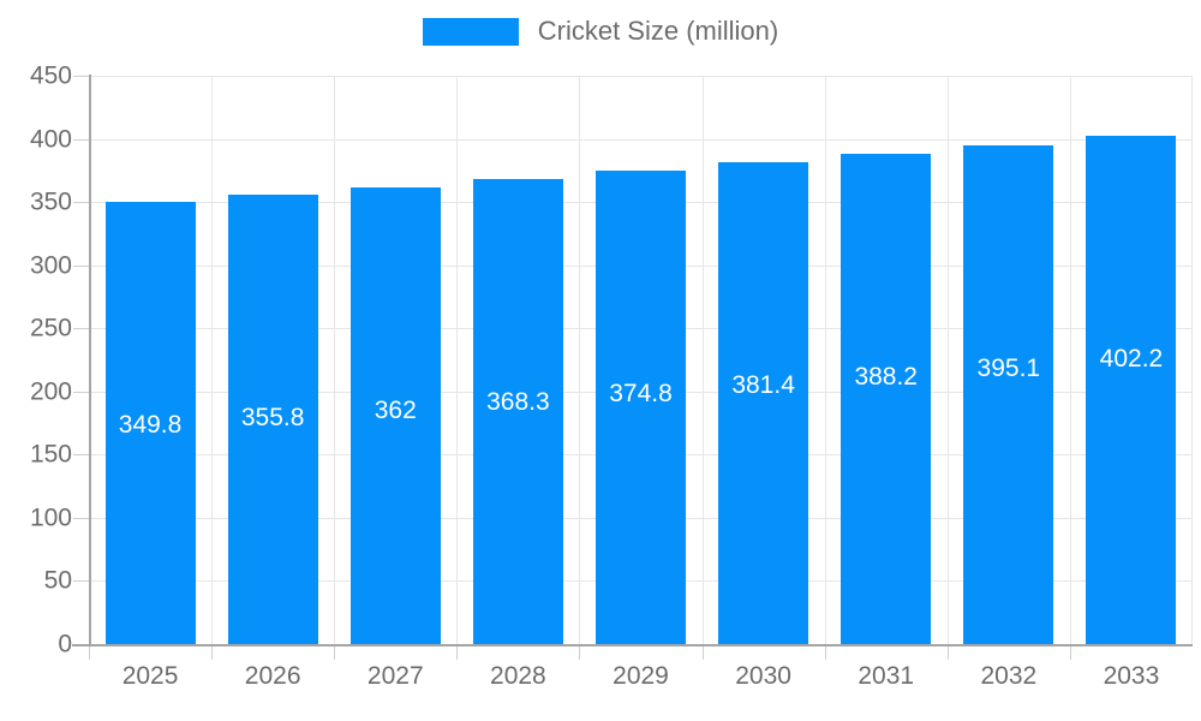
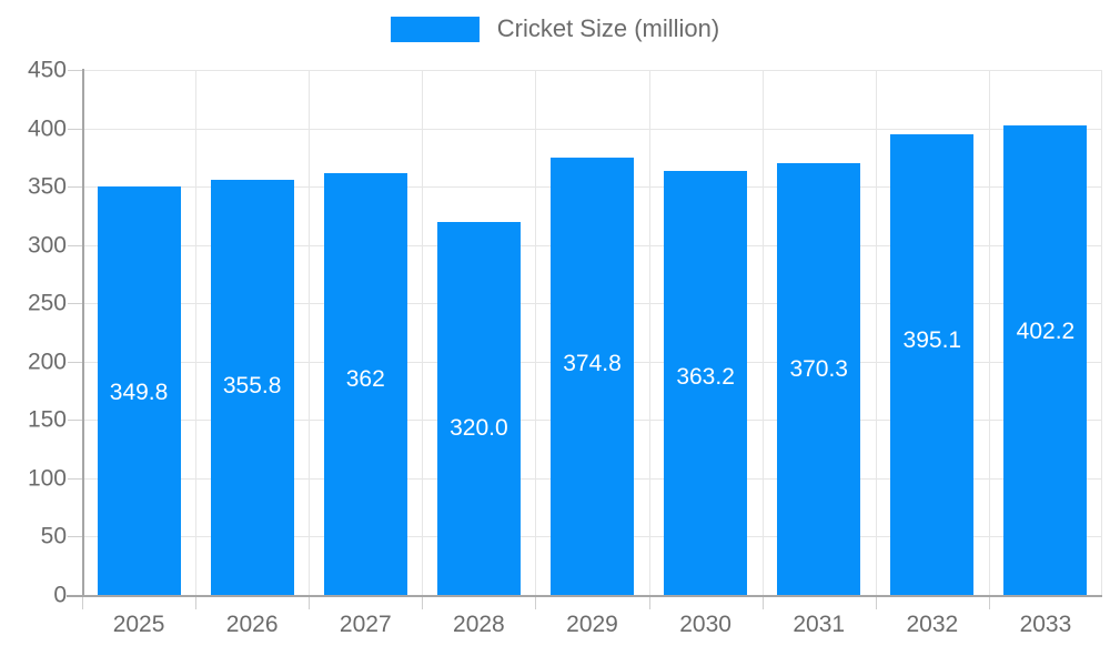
2028: 368.3 -> 320.0
2030: 381.4 -> 363.2
2031: 388.2 -> 370.3
